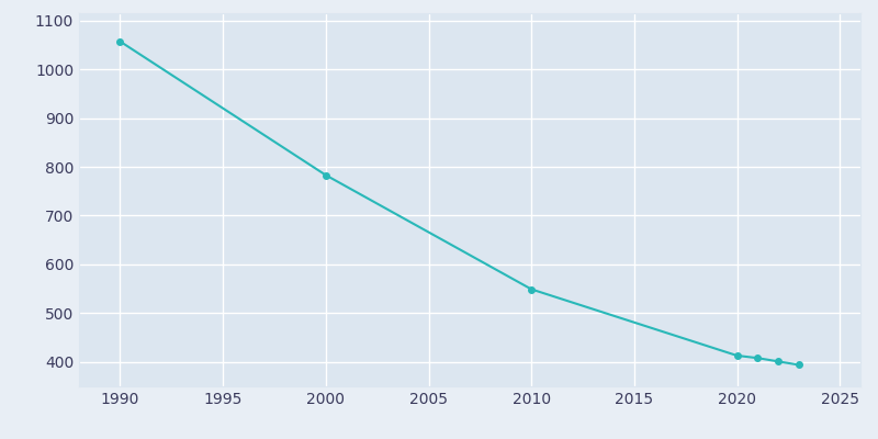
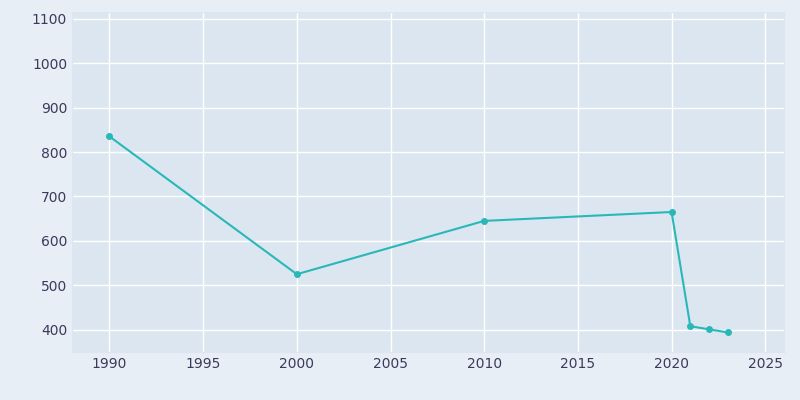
1990: 1057 -> 835
2000: 783 -> 525
2010: 549 -> 645
2020: 413 -> 665
